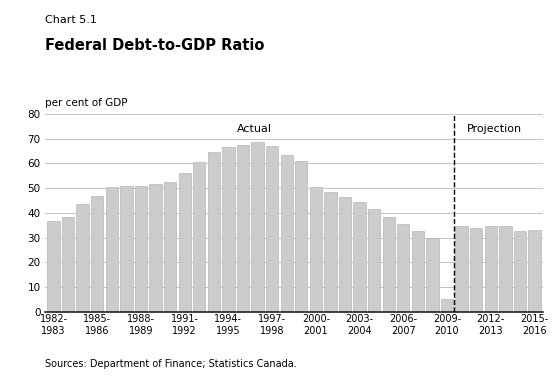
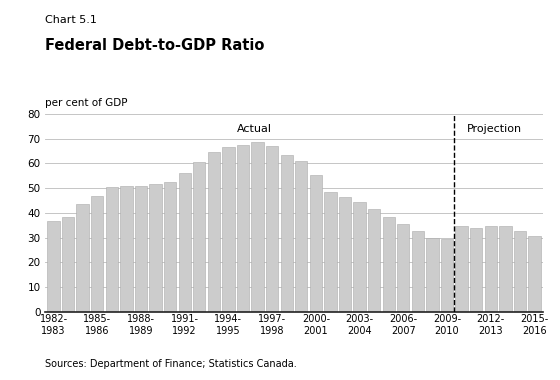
2000- 2001: 50.5 -> 55.5
2009- 2010: 5.0 -> 29.5
2015- 2016: 33.0 -> 30.5
